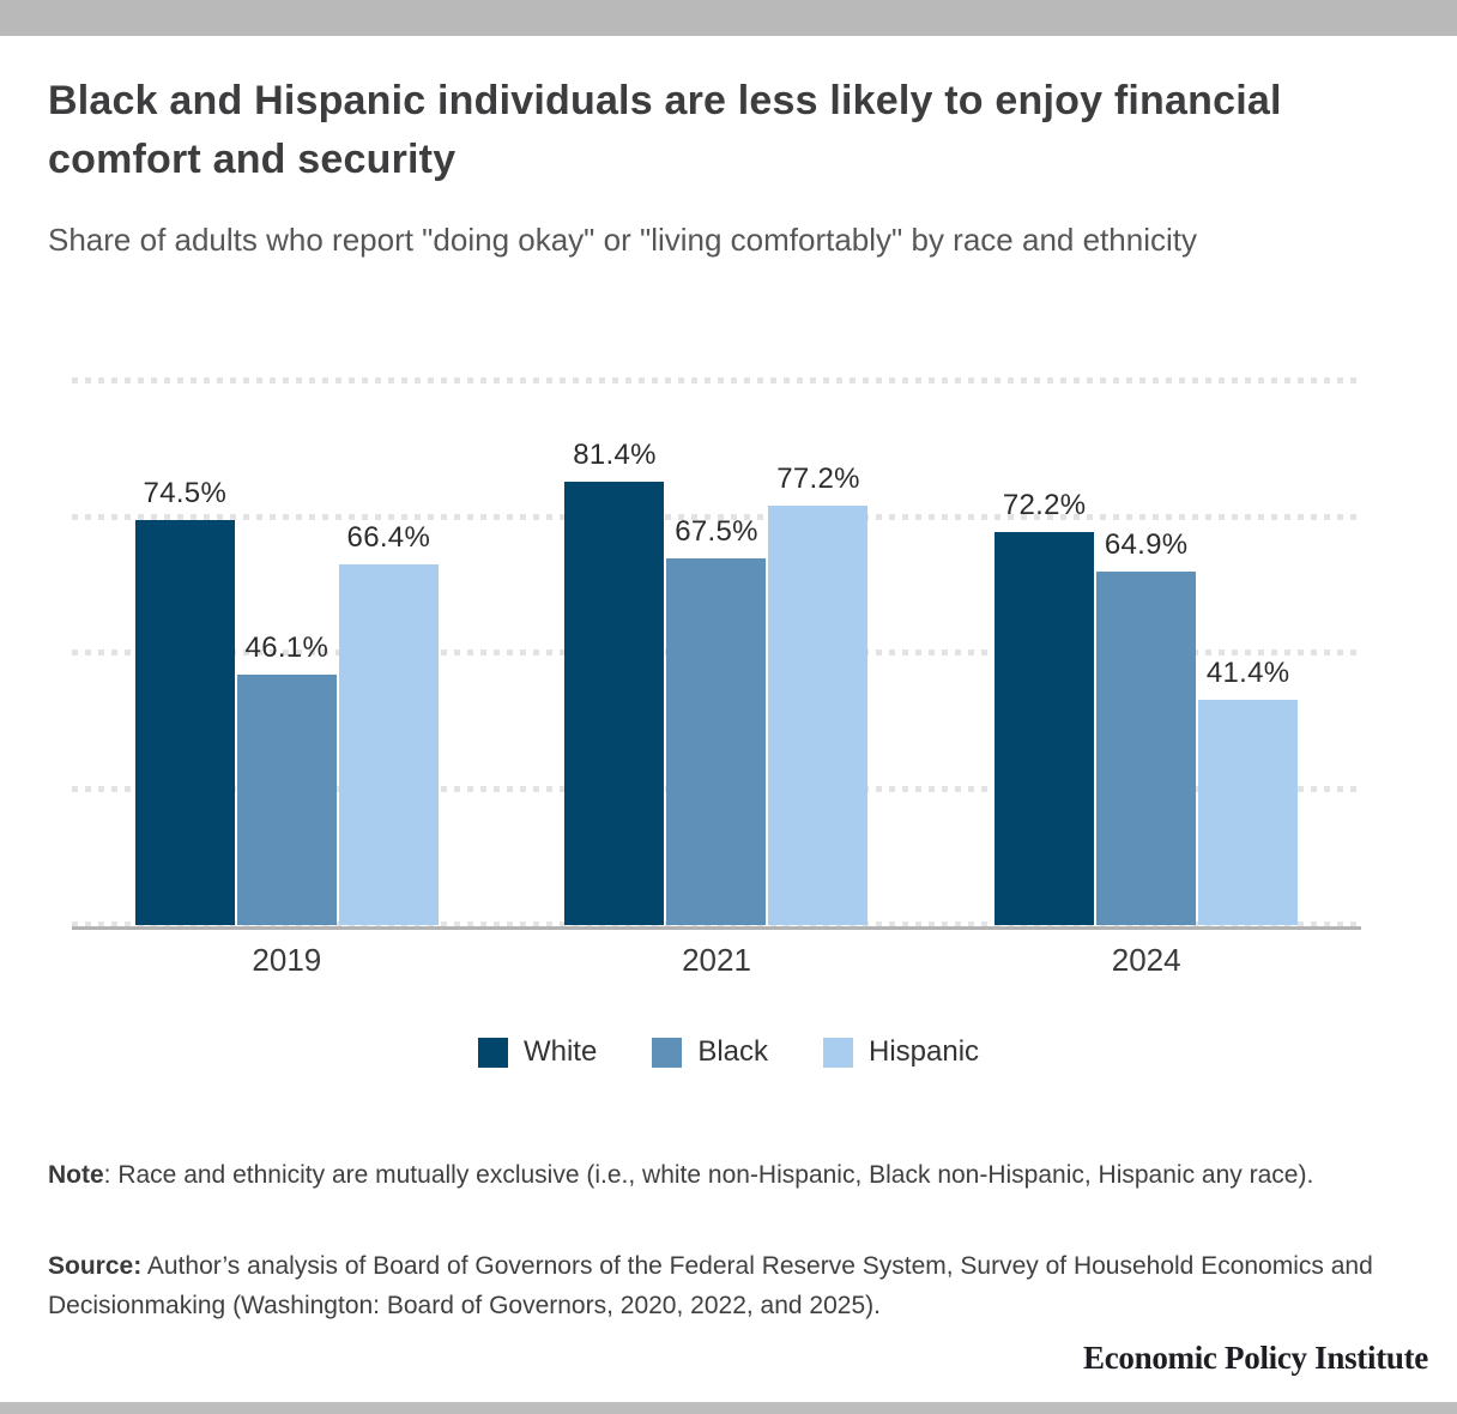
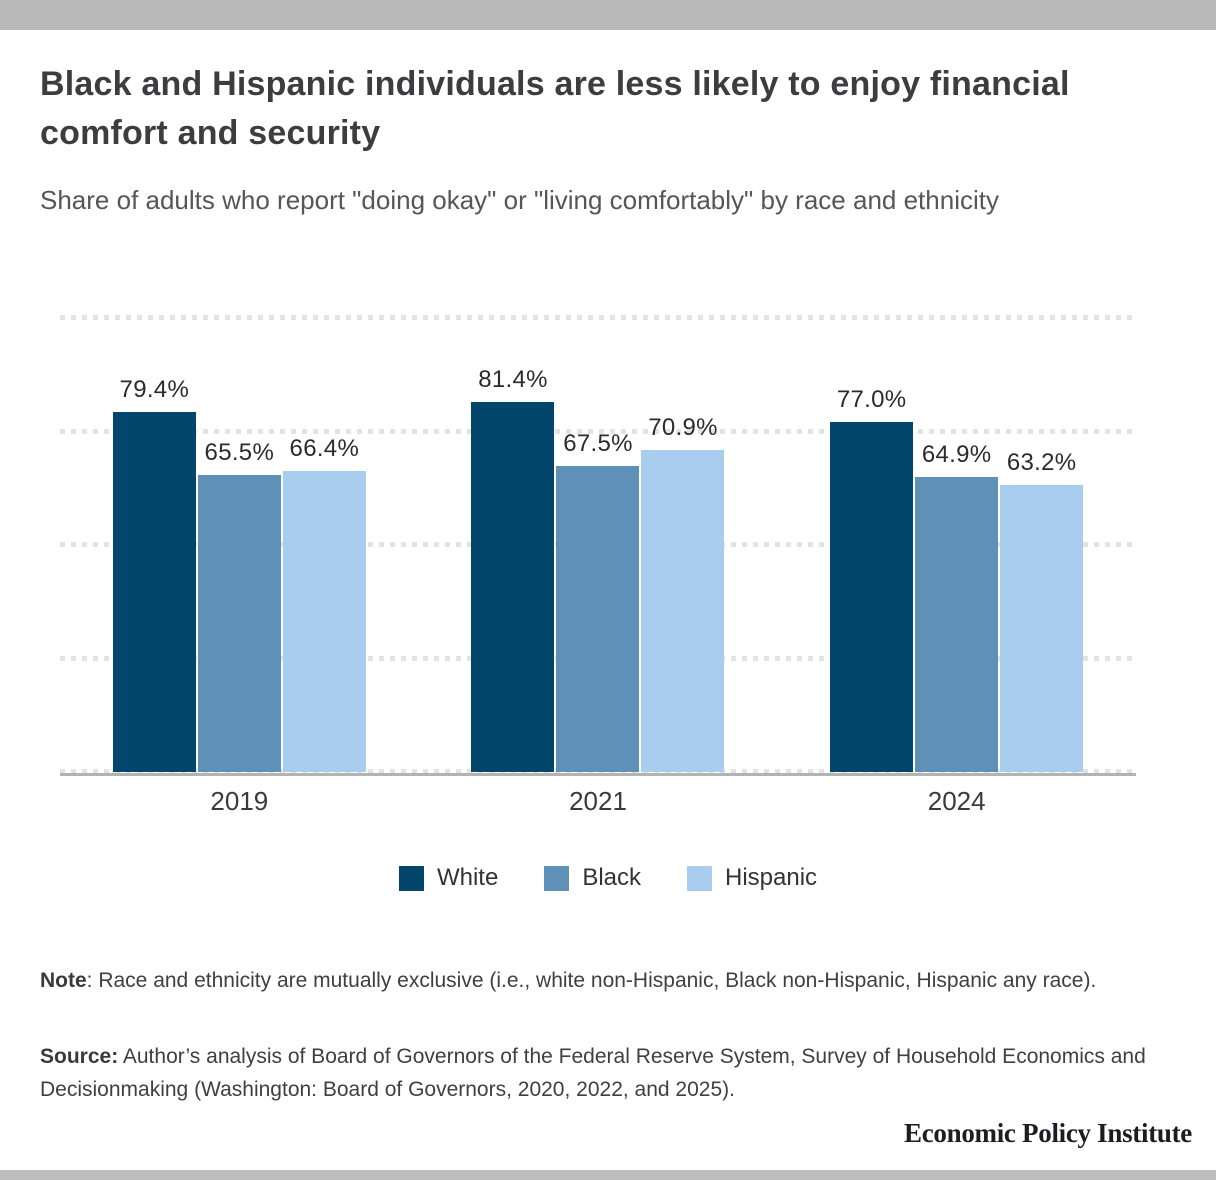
White/2019: 74.5% -> 79.4%
Black/2019: 46.1% -> 65.5%
Hispanic/2021: 77.2% -> 70.9%
White/2024: 72.2% -> 77.0%
Hispanic/2024: 41.4% -> 63.2%
